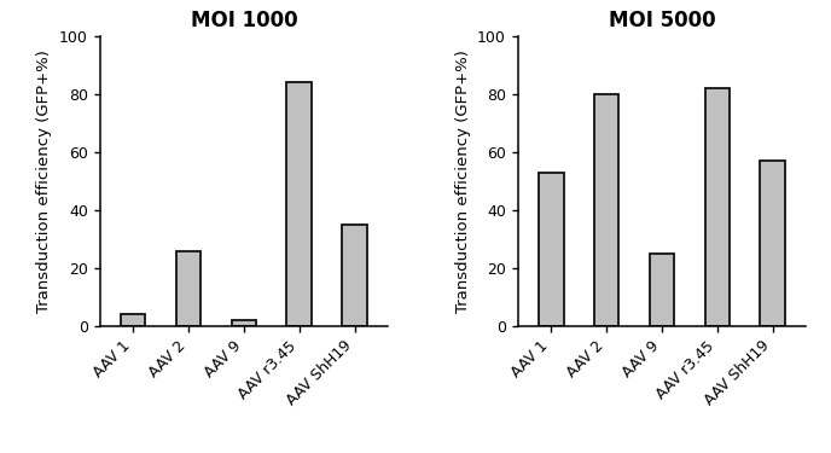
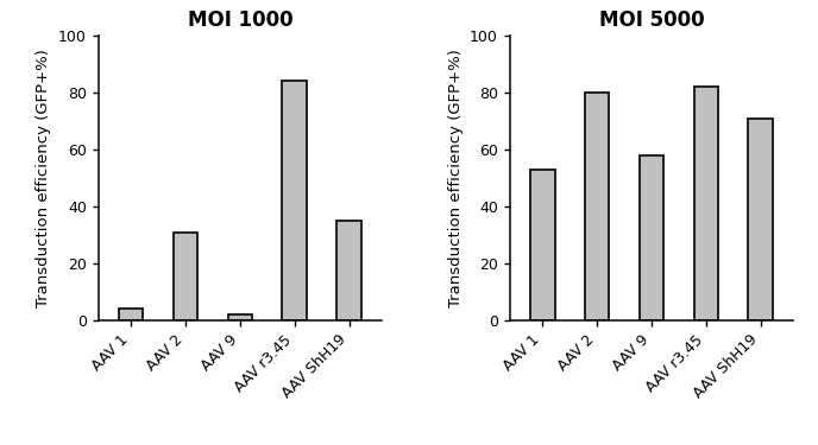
MOI 1000/AAV 2: 26 -> 31
MOI 5000/AAV 9: 25 -> 58
MOI 5000/AAV ShH19: 57 -> 71
